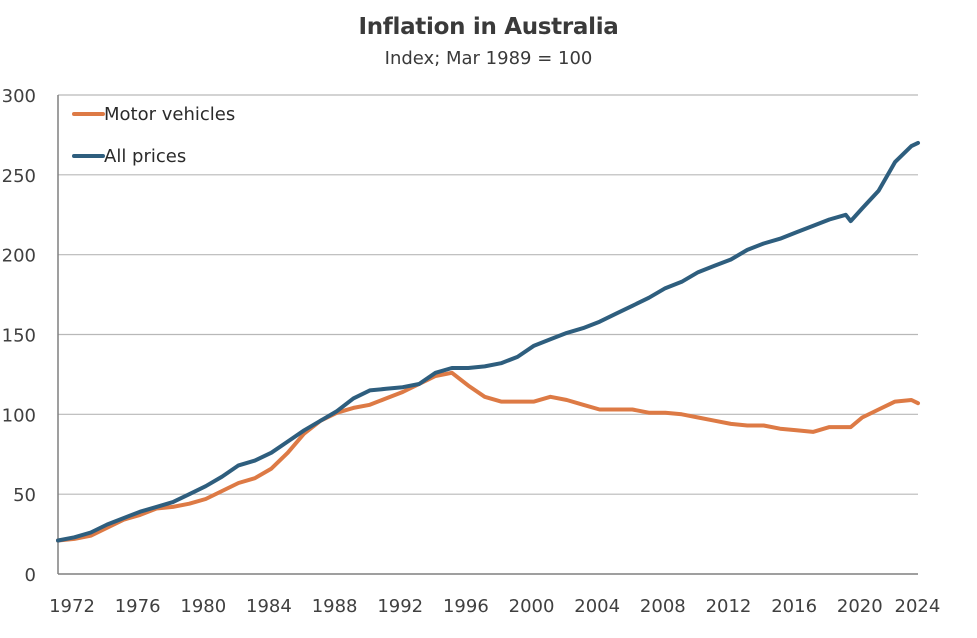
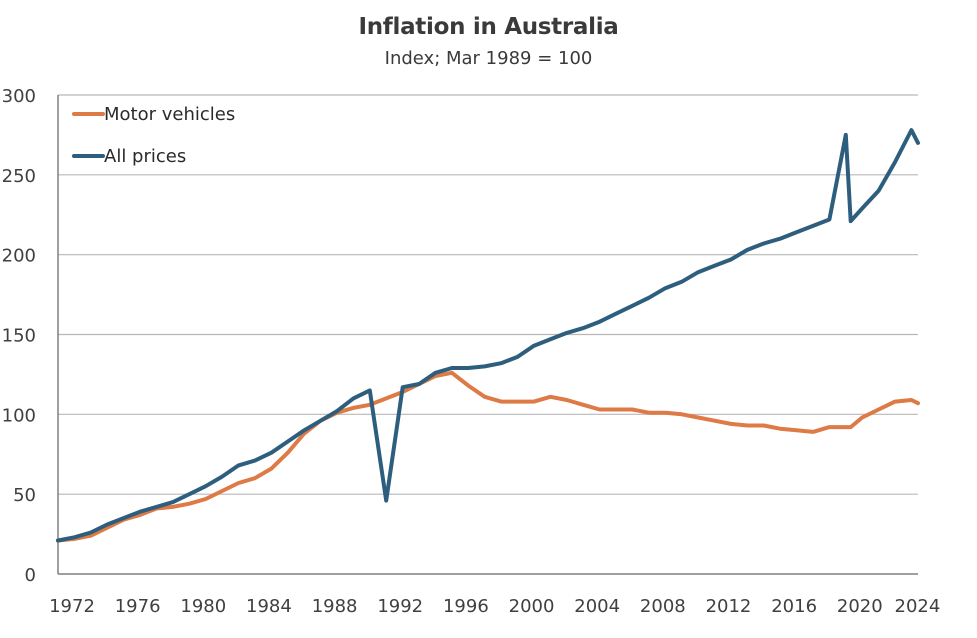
All prices/1992: 116 -> 46
All prices/2020: 225 -> 275
All prices/2024: 268 -> 278
